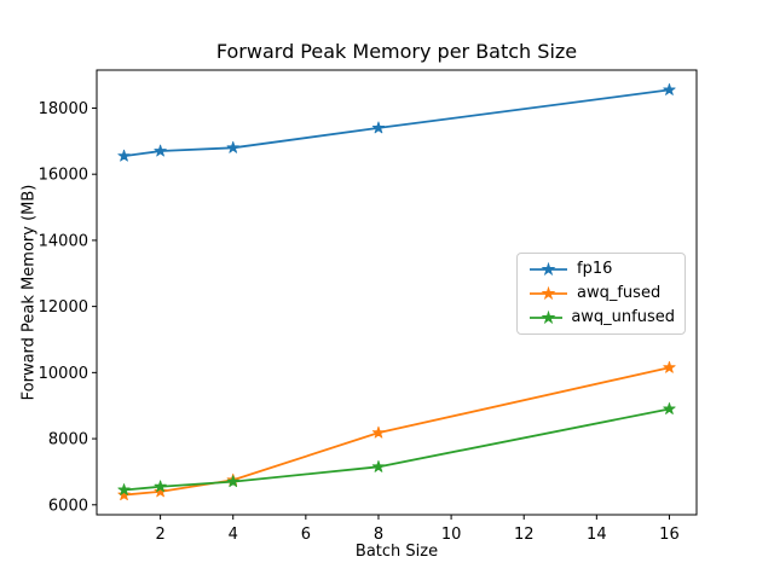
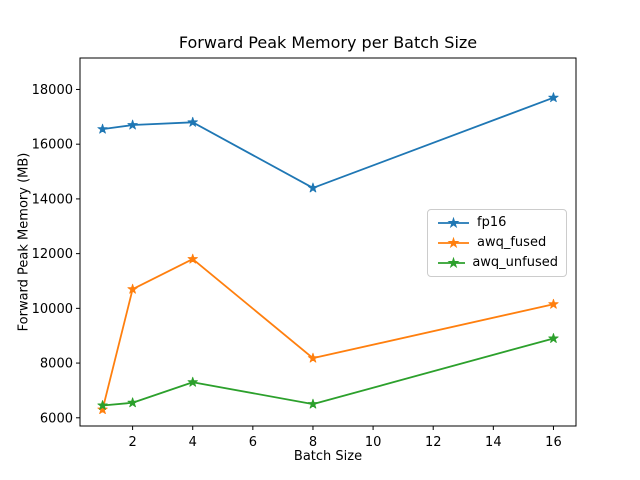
awq_fused/2: 6400 -> 10700
awq_fused/4: 6800 -> 11800
awq_unfused/4: 6700 -> 7300
fp16/8: 17400 -> 14400
awq_unfused/8: 7200 -> 6500
fp16/16: 18600 -> 17700
